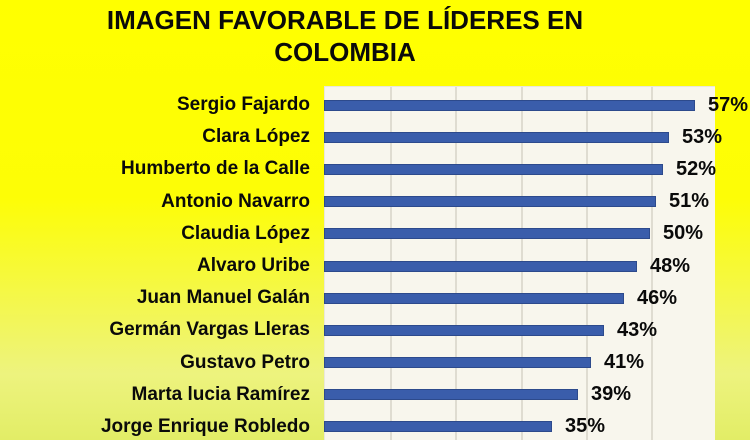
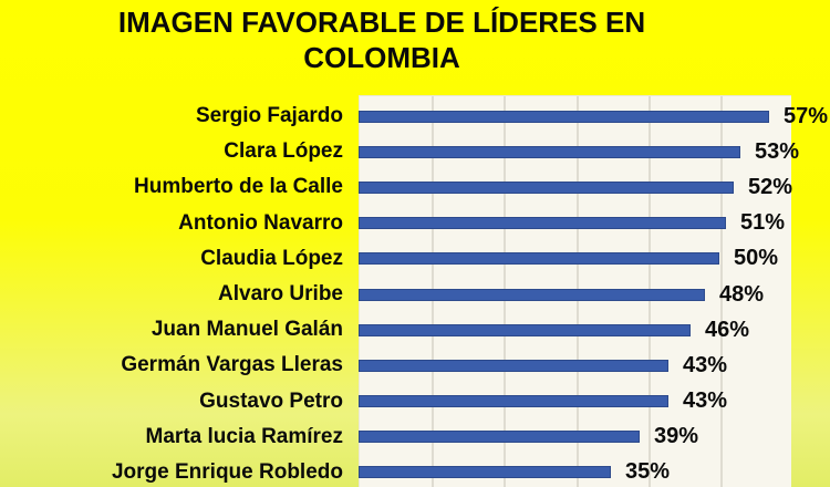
Gustavo Petro: 41% -> 43%
